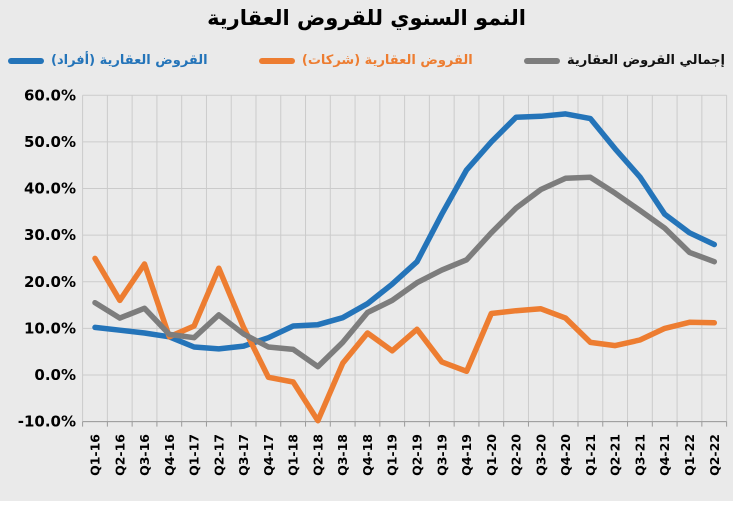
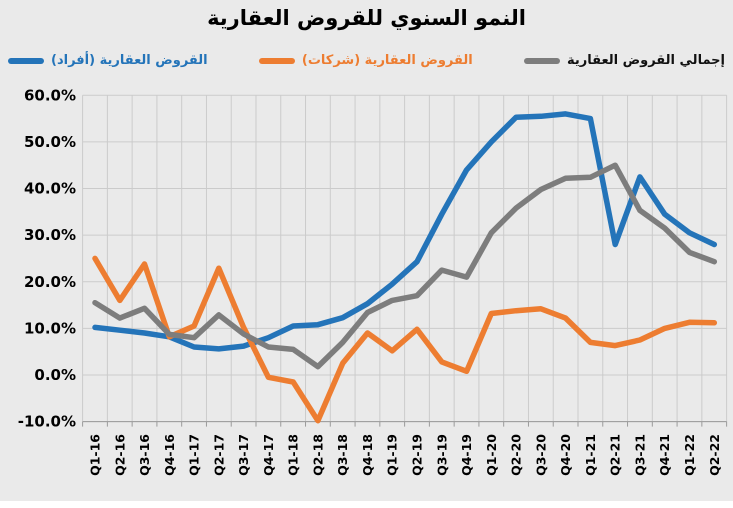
إجمالي القروض العقارية/Q2-19: 20% -> 17%
إجمالي القروض العقارية/Q4-19: 25% -> 21%
القروض العقارية (أفراد)/Q2-21: 48% -> 28%
إجمالي القروض العقارية/Q2-21: 39% -> 45%
